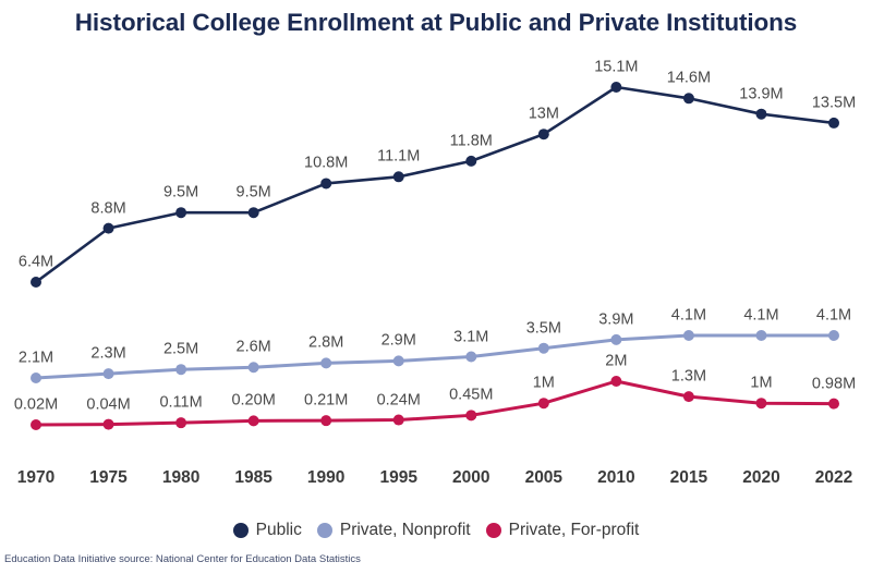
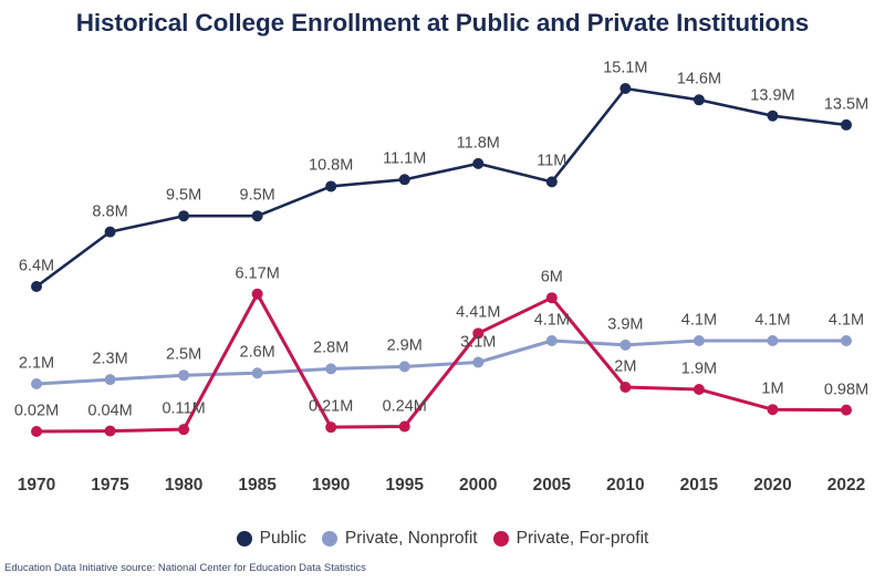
Private, For-profit/1985: 0.20M -> 6.17M
Private, For-profit/2000: 0.45M -> 4.41M
Public/2005: 13M -> 11M
Private, Nonprofit/2005: 3.5M -> 4.1M
Private, For-profit/2005: 1M -> 6M
Private, For-profit/2015: 1.3M -> 1.9M
